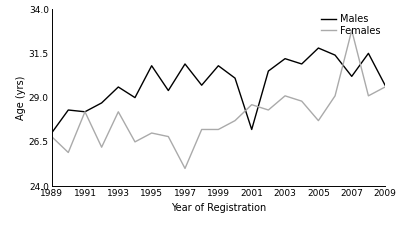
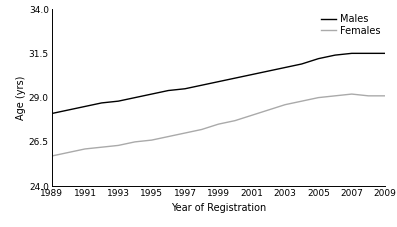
Males/1989: 27.0 -> 28.1
Females/1989: 26.8 -> 25.7
Males/1991: 28.2 -> 28.5
Females/1991: 28.2 -> 26.1
Males/1993: 29.6 -> 28.8
Females/1993: 28.2 -> 26.3
Males/1995: 30.8 -> 29.2
Females/1995: 27.0 -> 26.6
Males/1997: 30.9 -> 29.5
Females/1997: 25.0 -> 27.0
Males/1999: 30.8 -> 29.9
Females/1999: 27.2 -> 27.5
Males/2001: 27.2 -> 30.3
Females/2001: 28.6 -> 28.0
Males/2003: 31.2 -> 30.7
Females/2003: 29.1 -> 28.6
Males/2005: 31.8 -> 31.2
Females/2005: 27.7 -> 29.0
Males/2007: 30.2 -> 31.5
Females/2007: 32.8 -> 29.2
Males/2009: 29.7 -> 31.5
Females/2009: 29.6 -> 29.1
